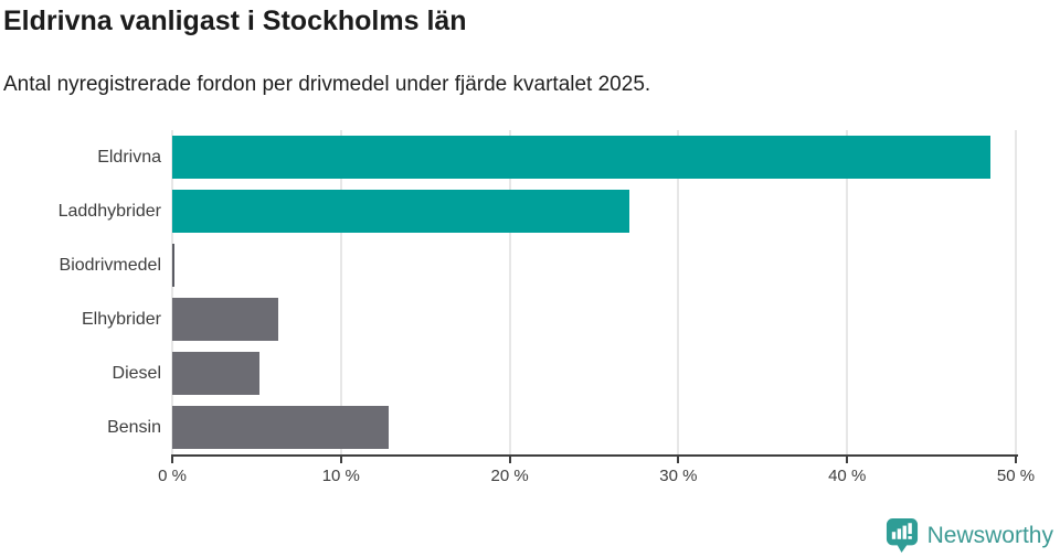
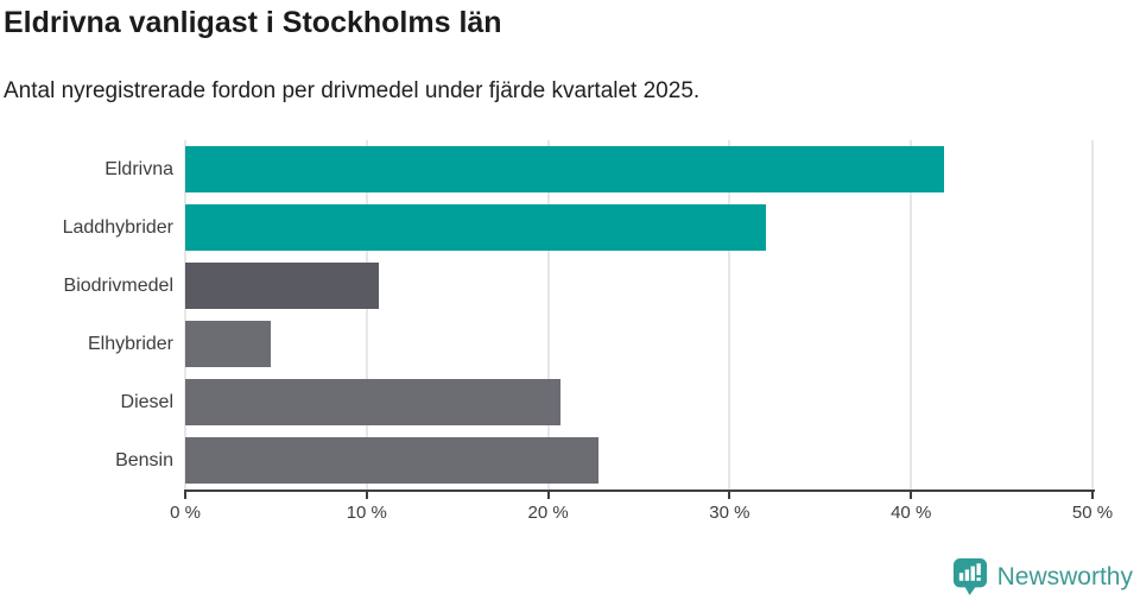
Eldrivna: 48.5% -> 41.8%
Laddhybrider: 27.1% -> 32.0%
Biodrivmedel: 0.1% -> 10.7%
Elhybrider: 6.3% -> 4.7%
Diesel: 5.2% -> 20.7%
Bensin: 12.8% -> 22.8%
